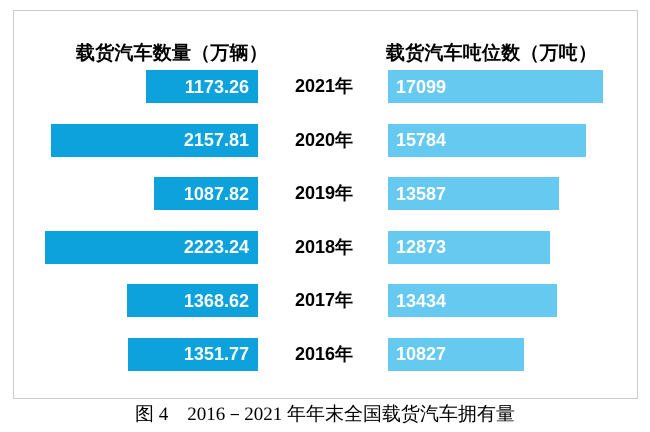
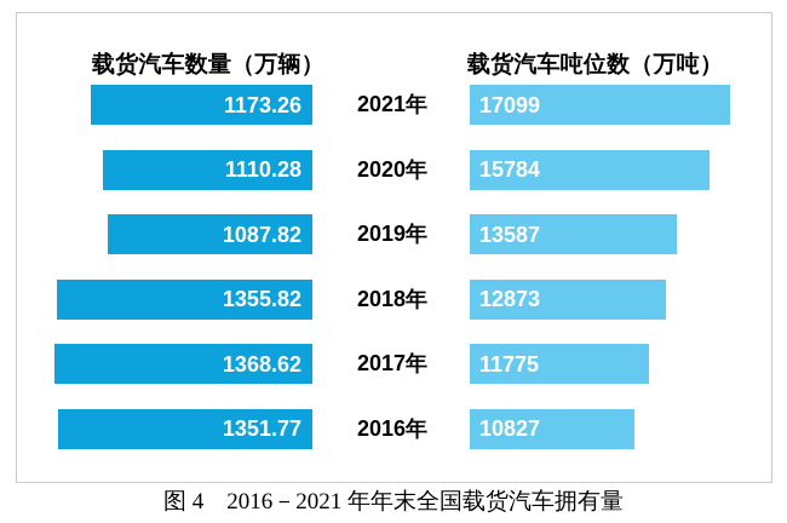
载货汽车数量（万辆）/2020年: 2157.81 -> 1110.28
载货汽车数量（万辆）/2018年: 2223.24 -> 1355.82
载货汽车吨位数（万吨）/2017年: 13434 -> 11775
